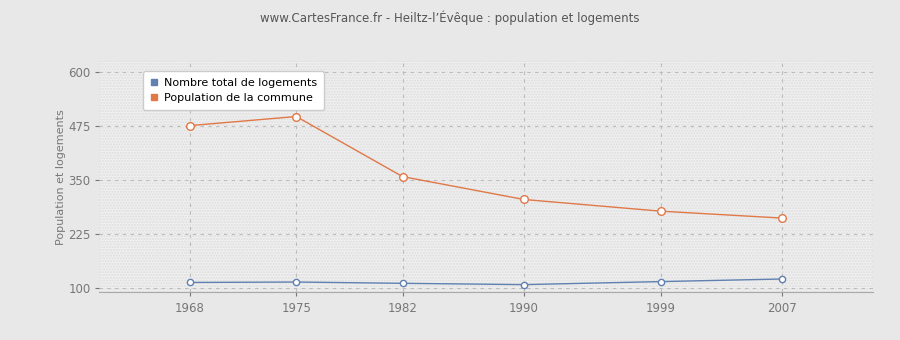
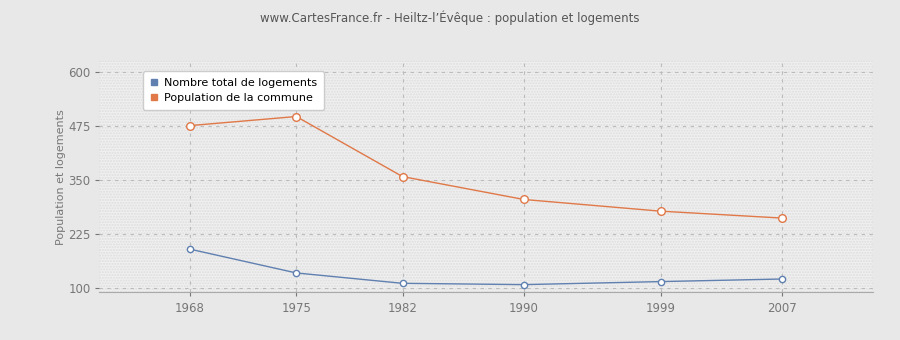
Nombre total de logements/1968: 113 -> 190
Nombre total de logements/1975: 114 -> 135
